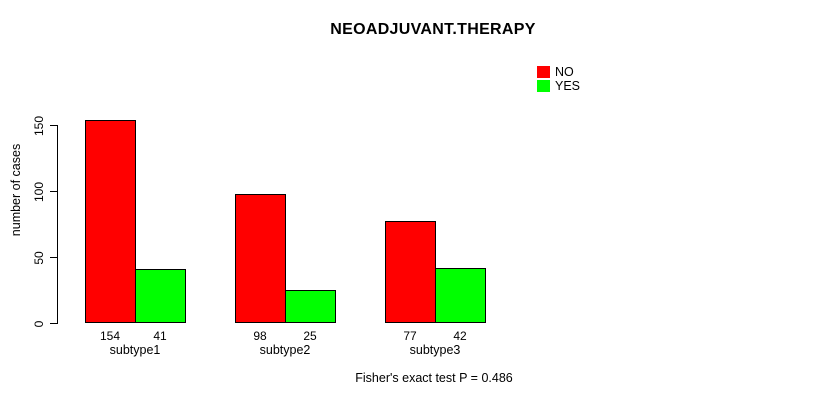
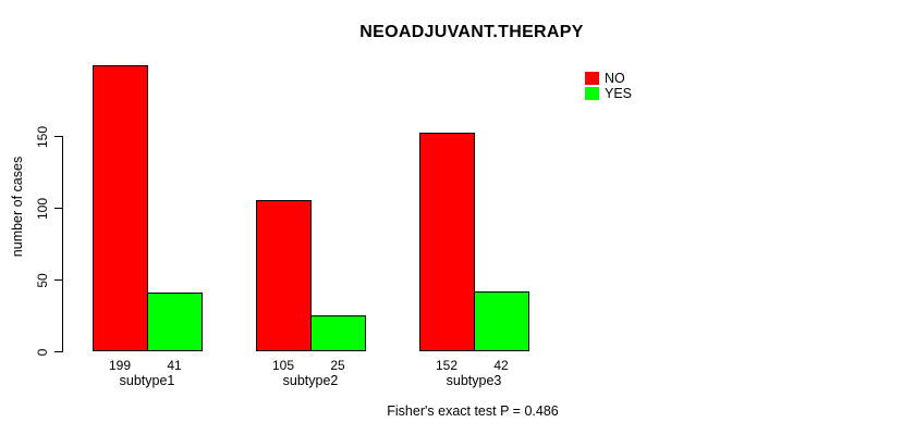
NO/subtype1: 154 -> 199
NO/subtype2: 98 -> 105
NO/subtype3: 77 -> 152
